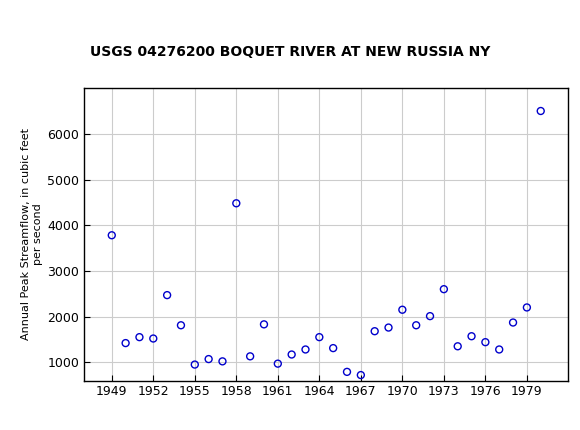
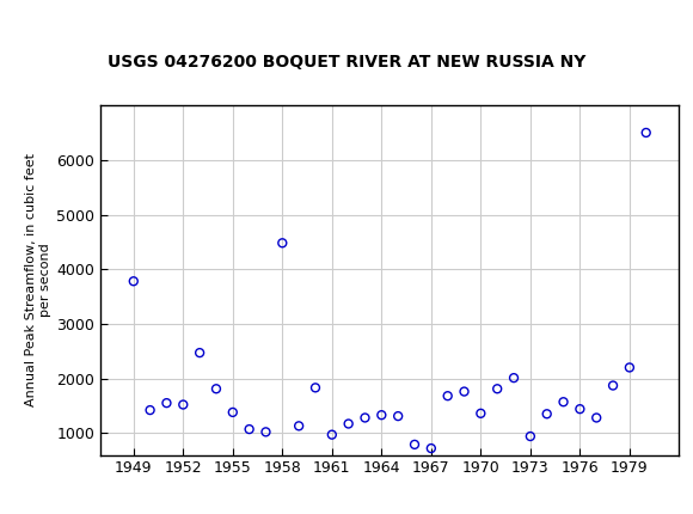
1955: 950 -> 1380
1964: 1550 -> 1330
1970: 2150 -> 1360
1973: 2600 -> 940
